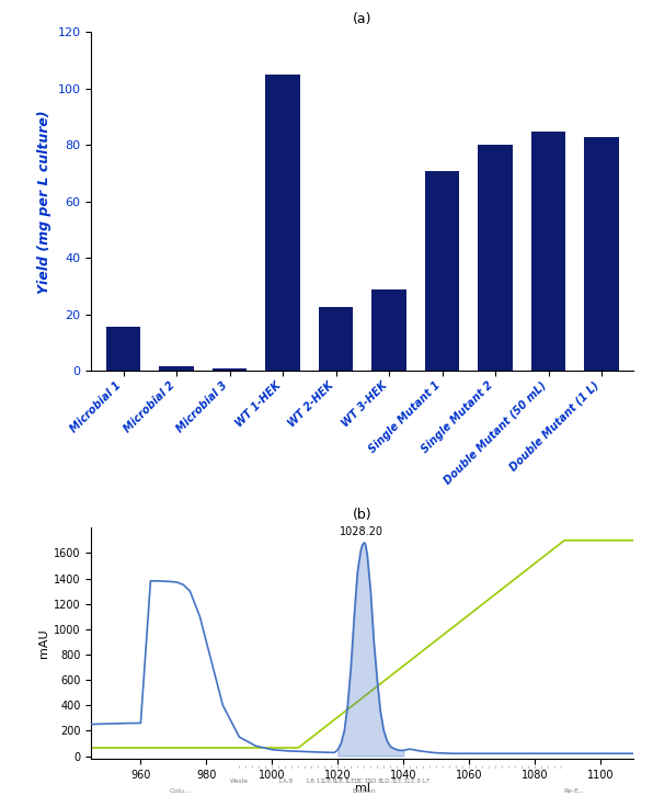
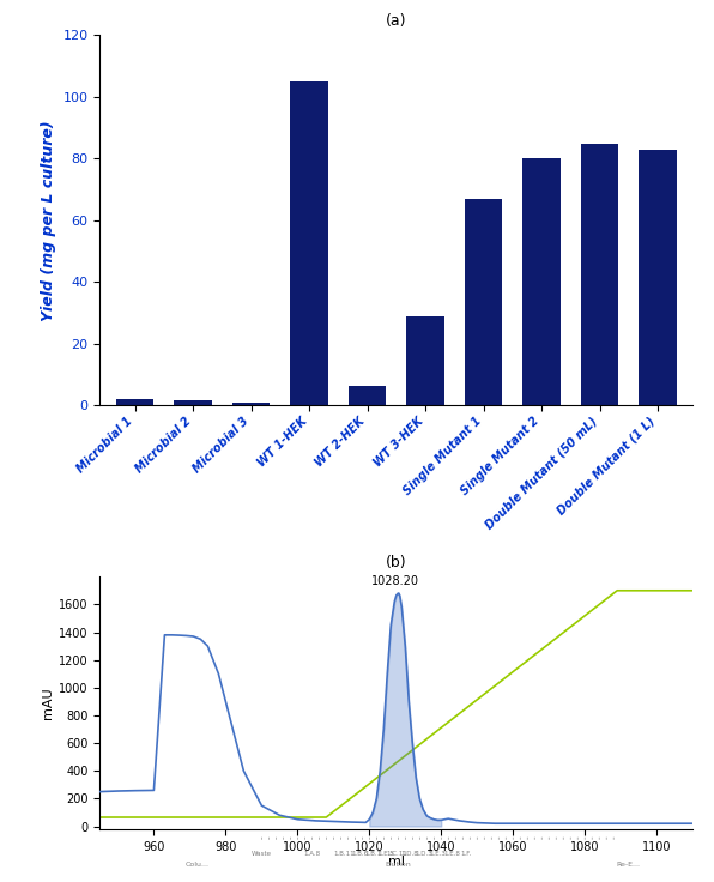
(a)/Microbial 1: 15.5 -> 2.0
(a)/WT 2-HEK: 22.5 -> 6.5
(a)/Single Mutant 1: 71.0 -> 67.0
